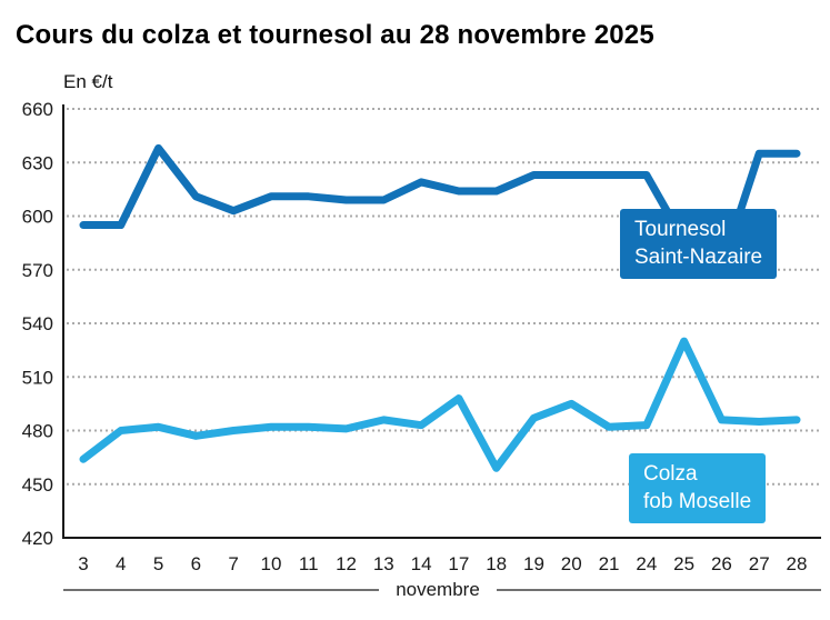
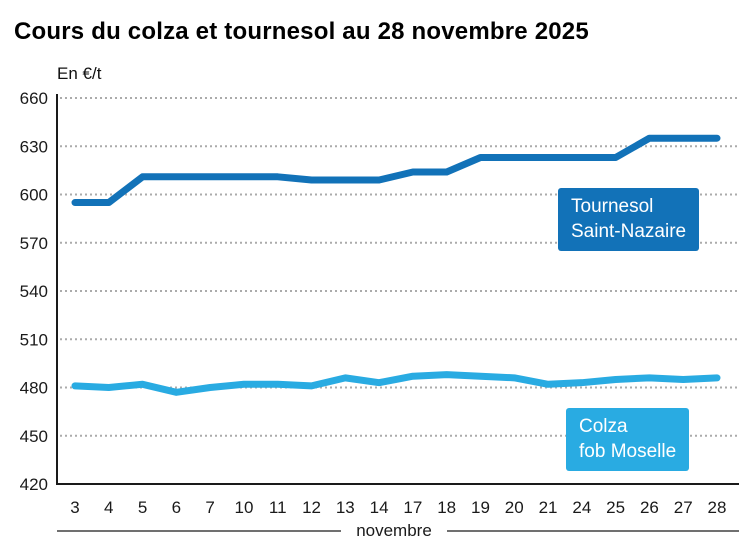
Colza fob Moselle/3: 464 -> 481
Tournesol Saint-Nazaire/5: 638 -> 611
Tournesol Saint-Nazaire/7: 603 -> 611
Tournesol Saint-Nazaire/14: 619 -> 609
Colza fob Moselle/17: 498 -> 487
Colza fob Moselle/18: 459 -> 488
Colza fob Moselle/20: 495 -> 486
Tournesol Saint-Nazaire/25: 586 -> 623
Colza fob Moselle/25: 530 -> 485
Tournesol Saint-Nazaire/26: 571 -> 635
